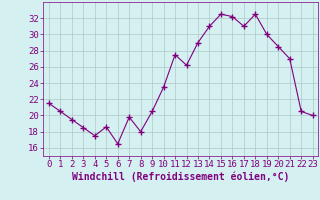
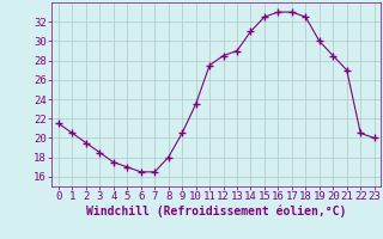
5: 18.6 -> 17.0
7: 19.8 -> 16.5
12: 26.2 -> 28.5
16: 32.2 -> 33.0
17: 31.0 -> 33.0
